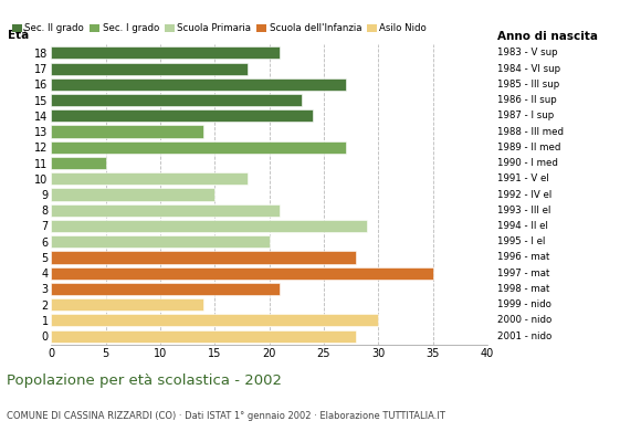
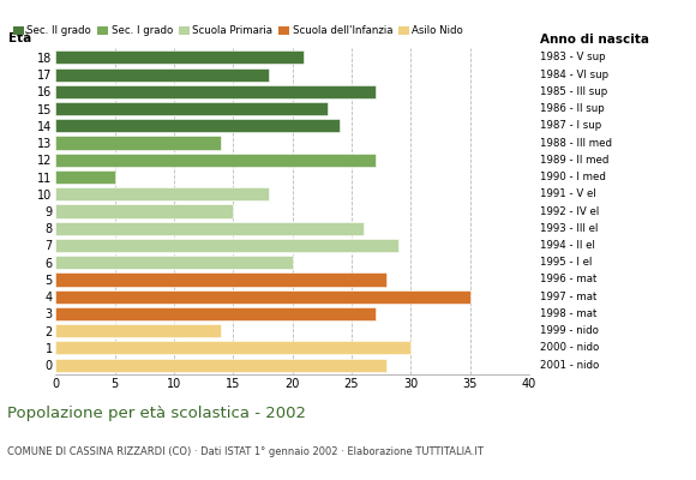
8: 21 -> 26
3: 21 -> 27
